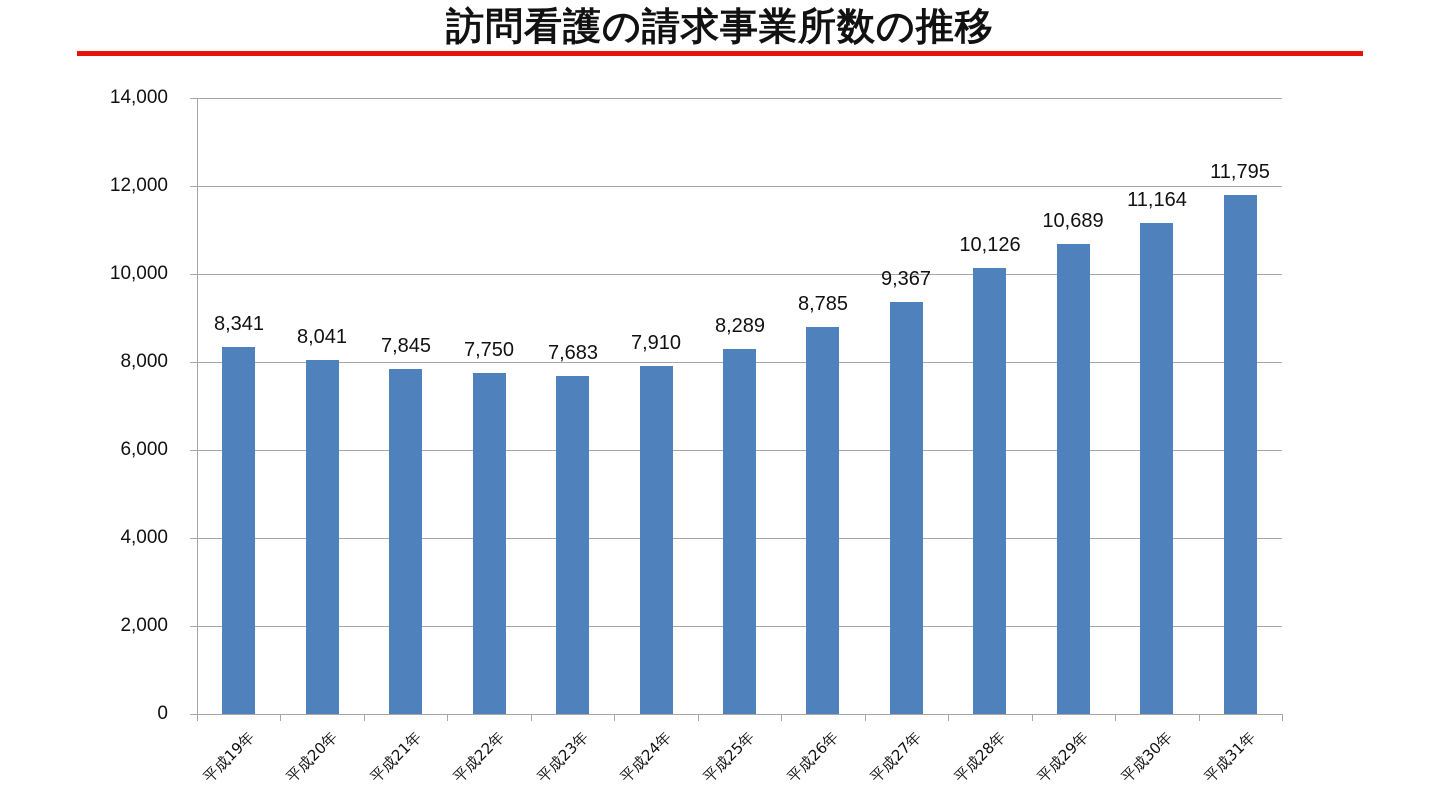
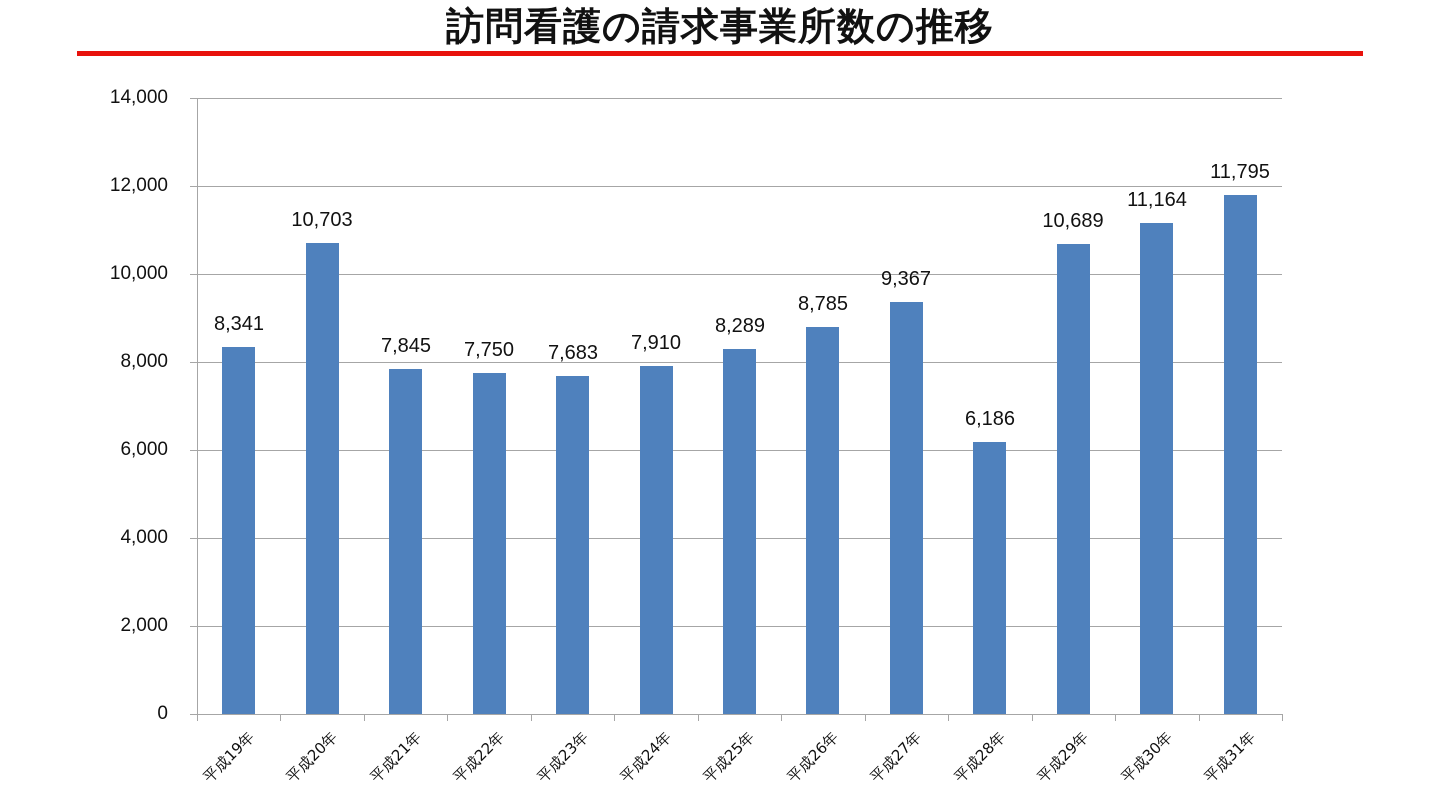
平成20年: 8,041 -> 10,703
平成28年: 10,126 -> 6,186
